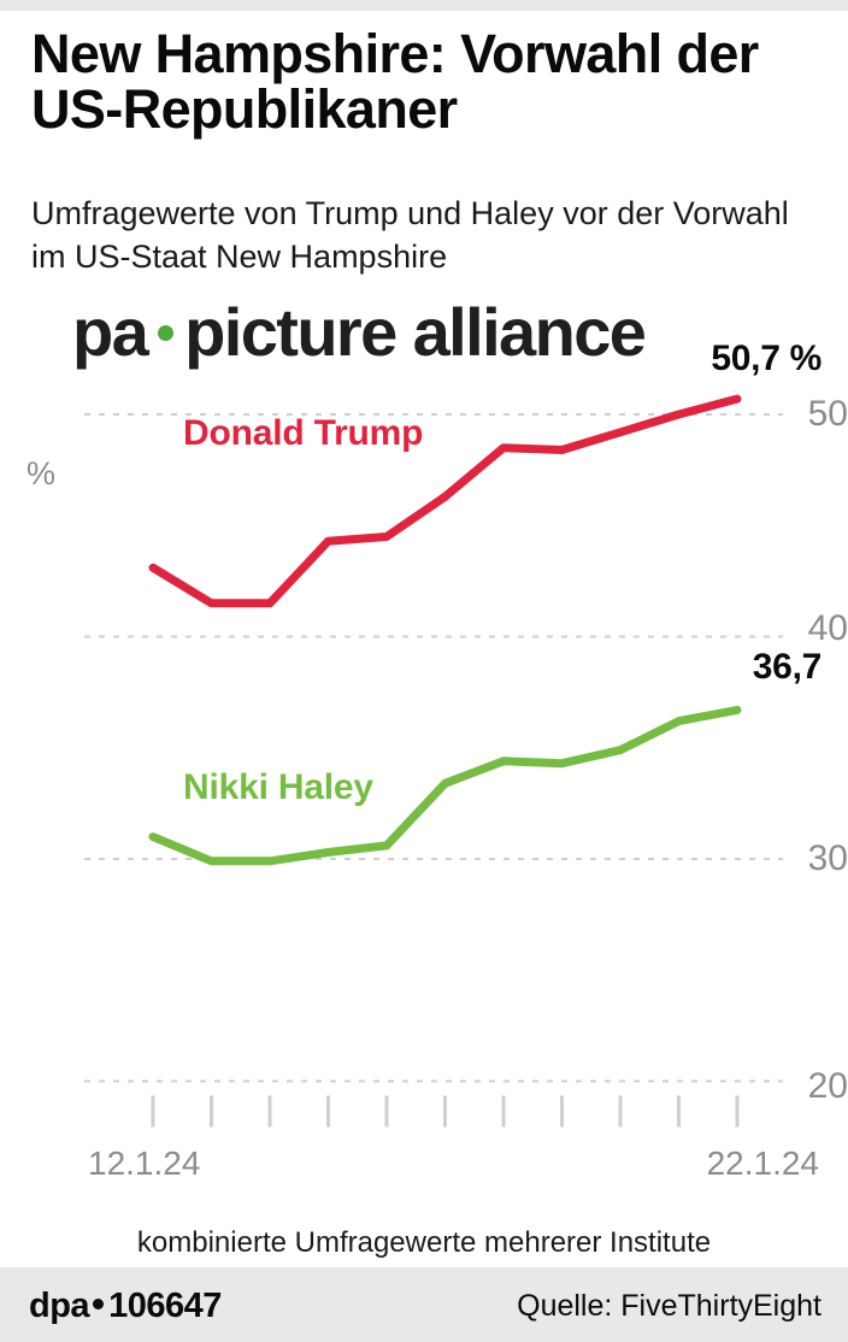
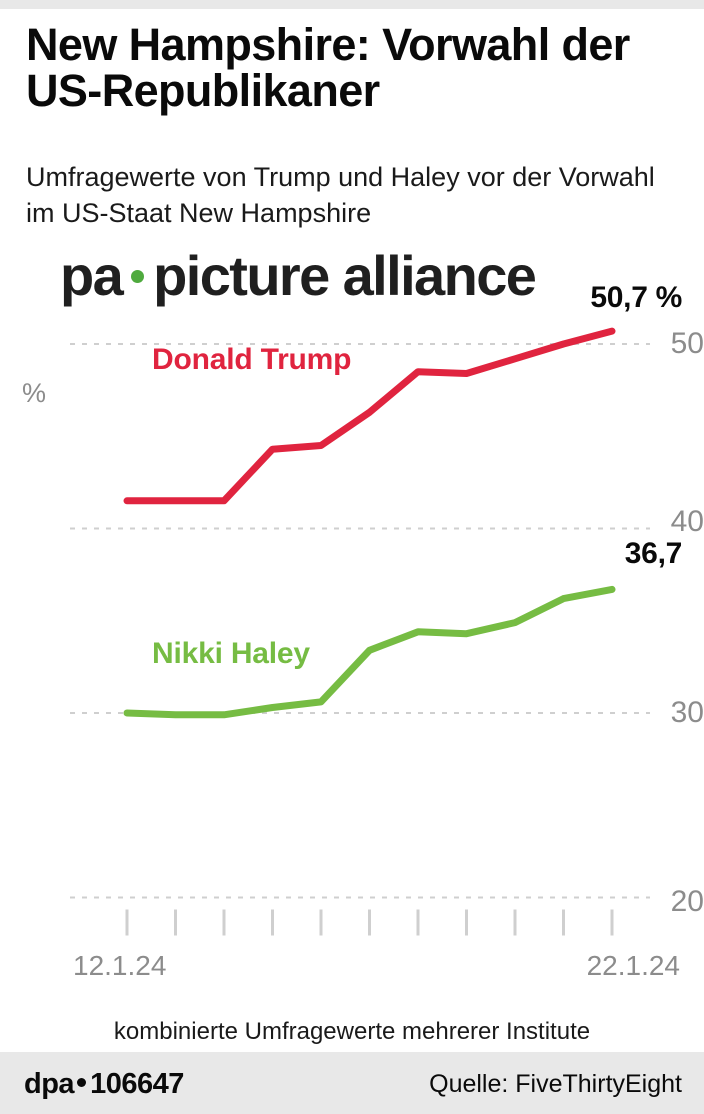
Donald Trump/12.1.24: 43.1 -> 41.5
Nikki Haley/12.1.24: 31.0 -> 30.0
